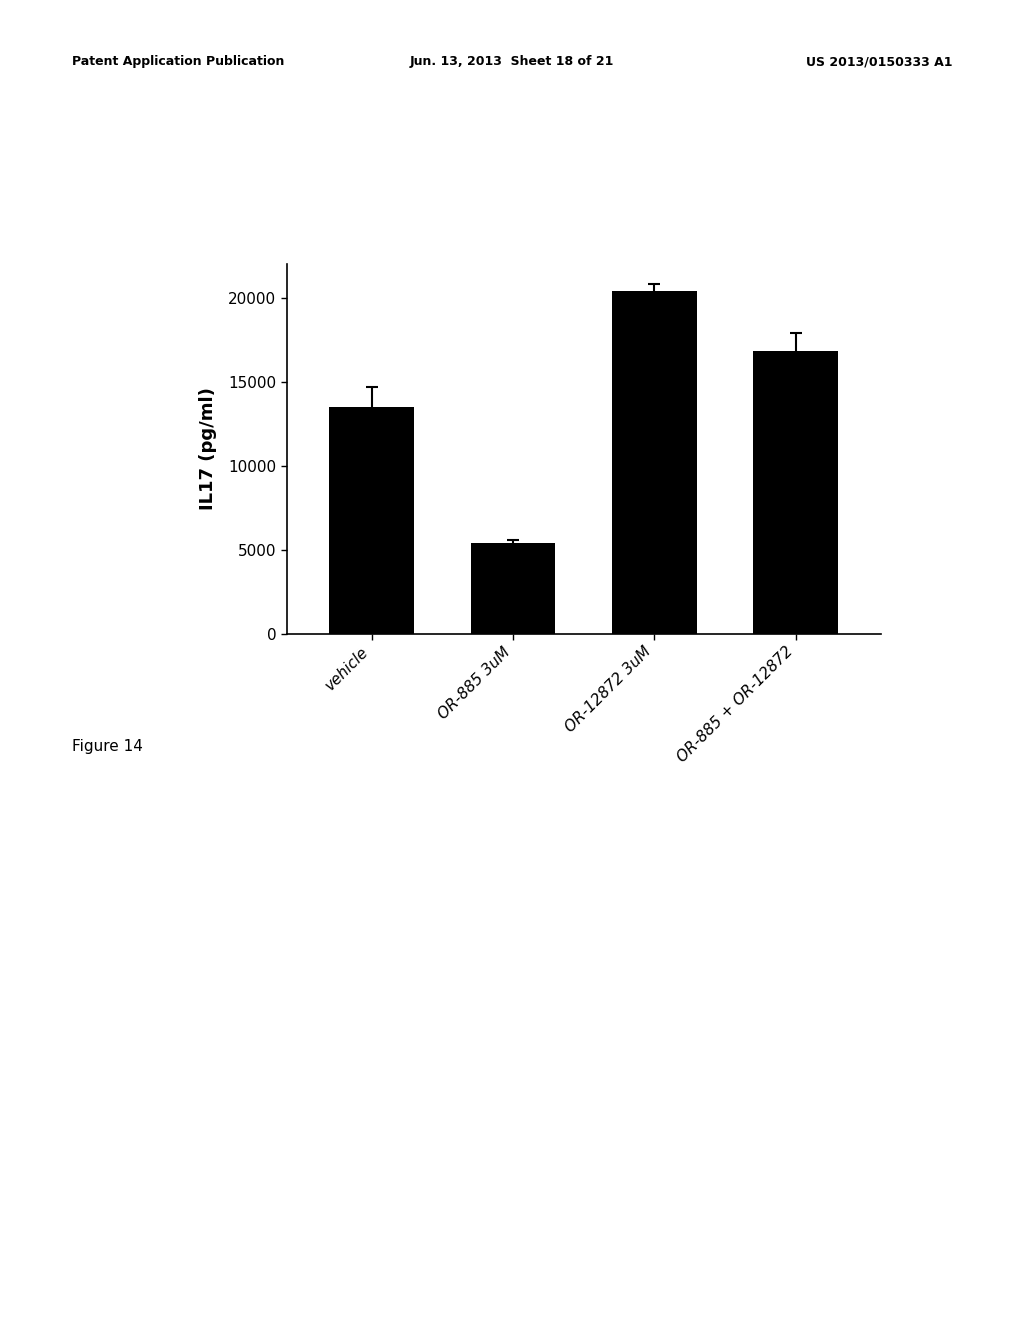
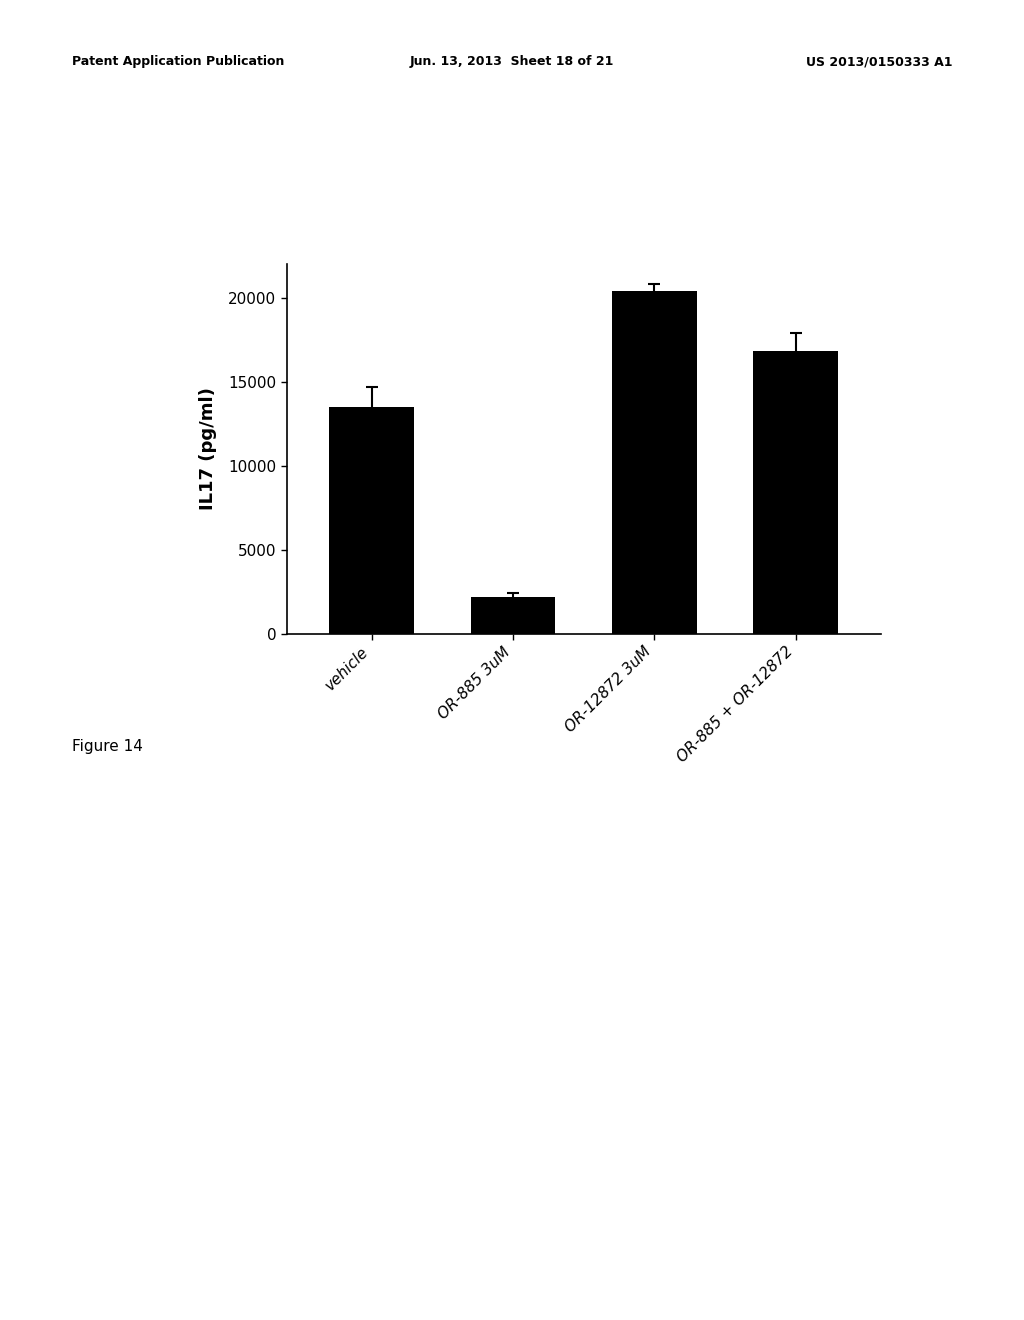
OR-885 3uM: 5400 -> 2200
